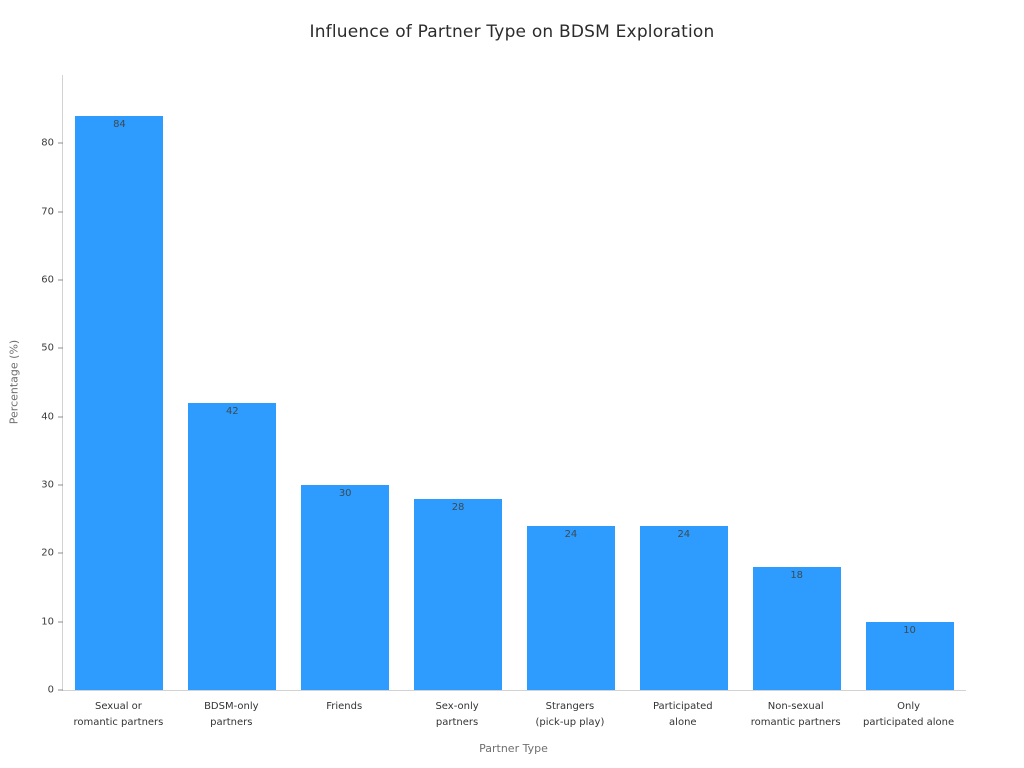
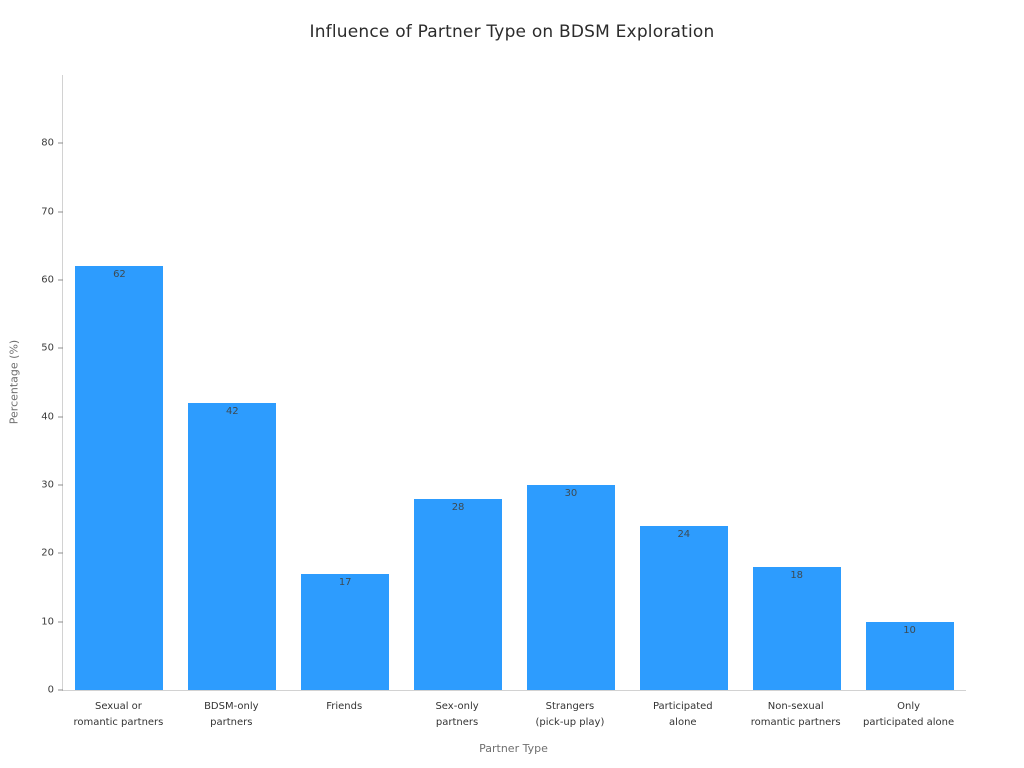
Sexual or romantic partners: 84 -> 62
Friends: 30 -> 17
Strangers (pick-up play): 24 -> 30
